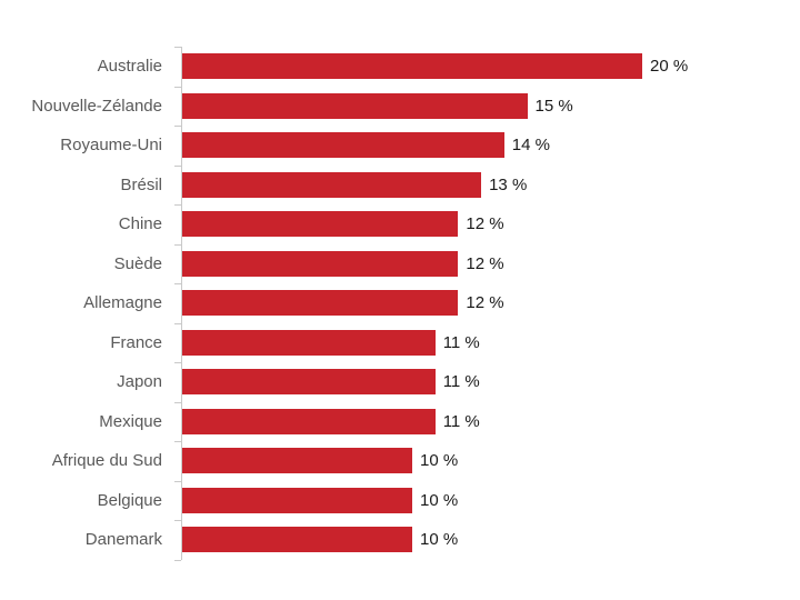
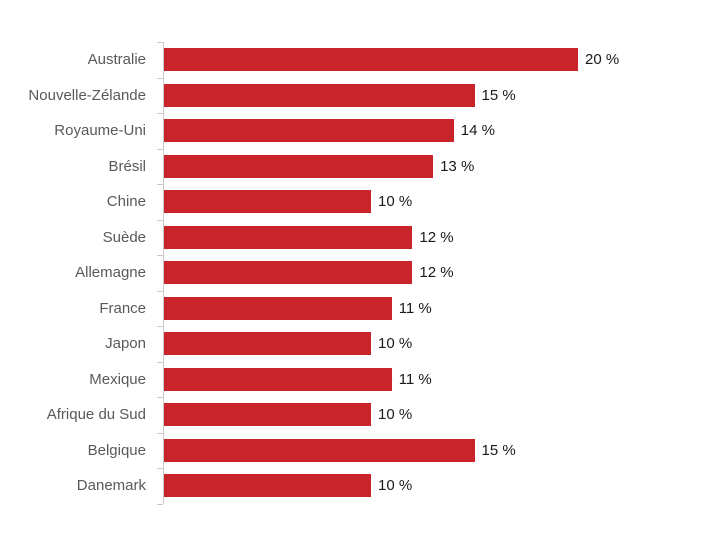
Chine: 12 -> 10
Japon: 11 -> 10
Belgique: 10 -> 15
